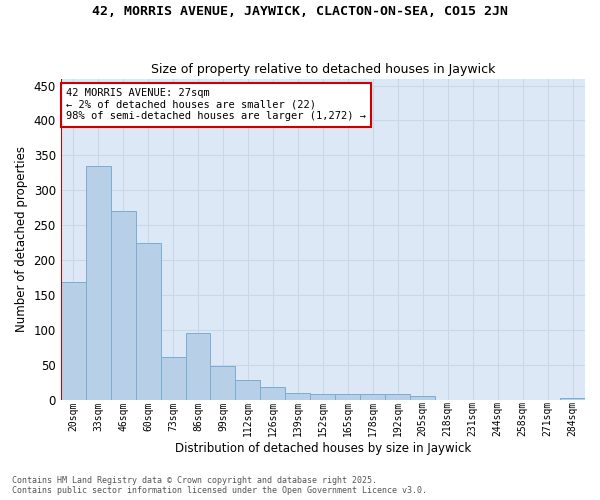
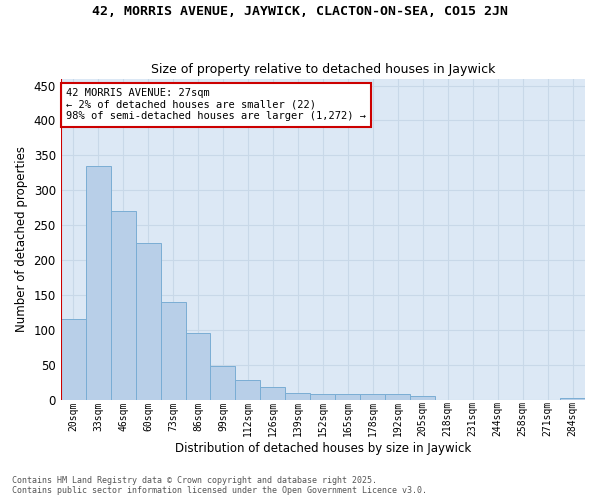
20sqm: 168 -> 115
73sqm: 62 -> 140
